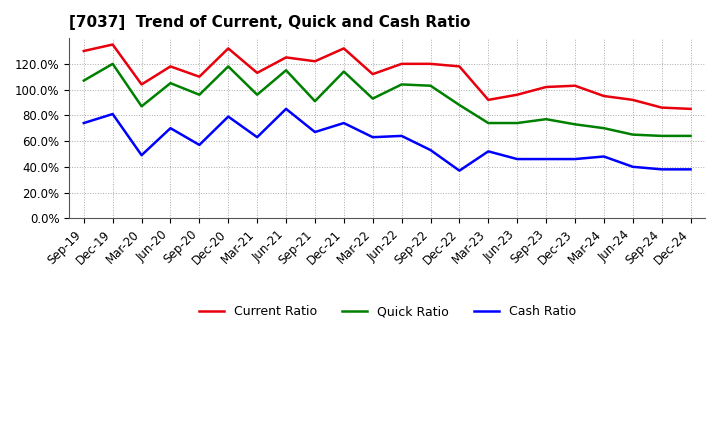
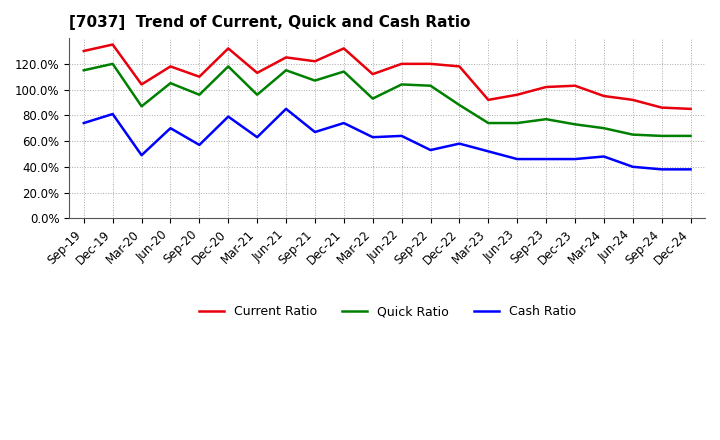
Quick Ratio/Sep-19: 107% -> 115%
Quick Ratio/Sep-21: 91% -> 107%
Cash Ratio/Dec-22: 37% -> 58%
